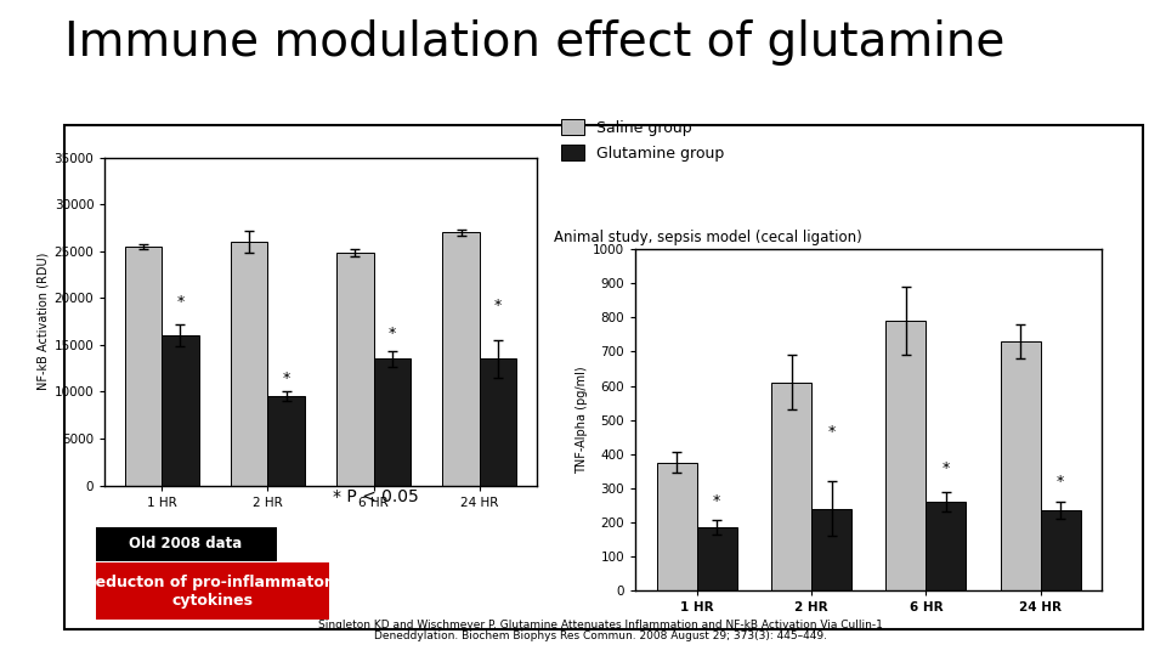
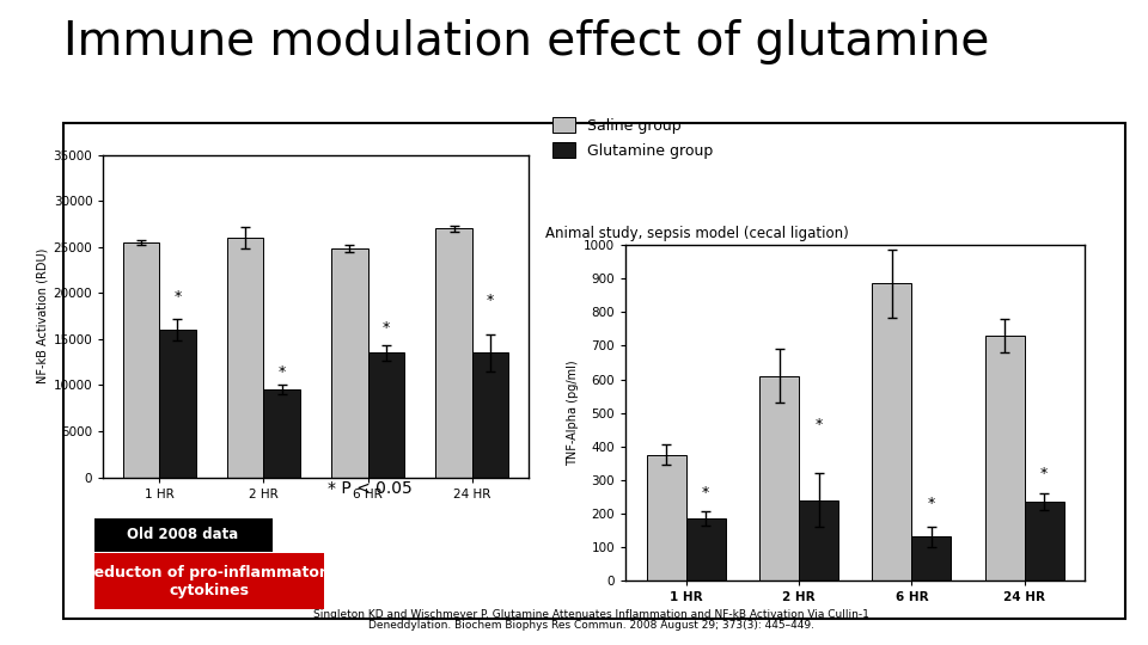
Saline group/6 HR: 790 -> 885
Glutamine group/6 HR: 260 -> 130
